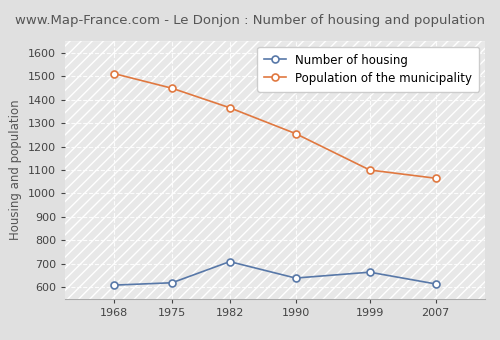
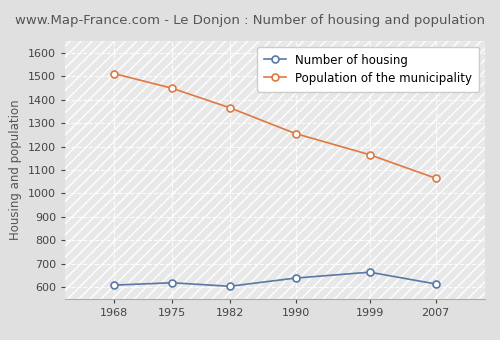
Number of housing/1982: 710 -> 605
Population of the municipality/1999: 1100 -> 1165
